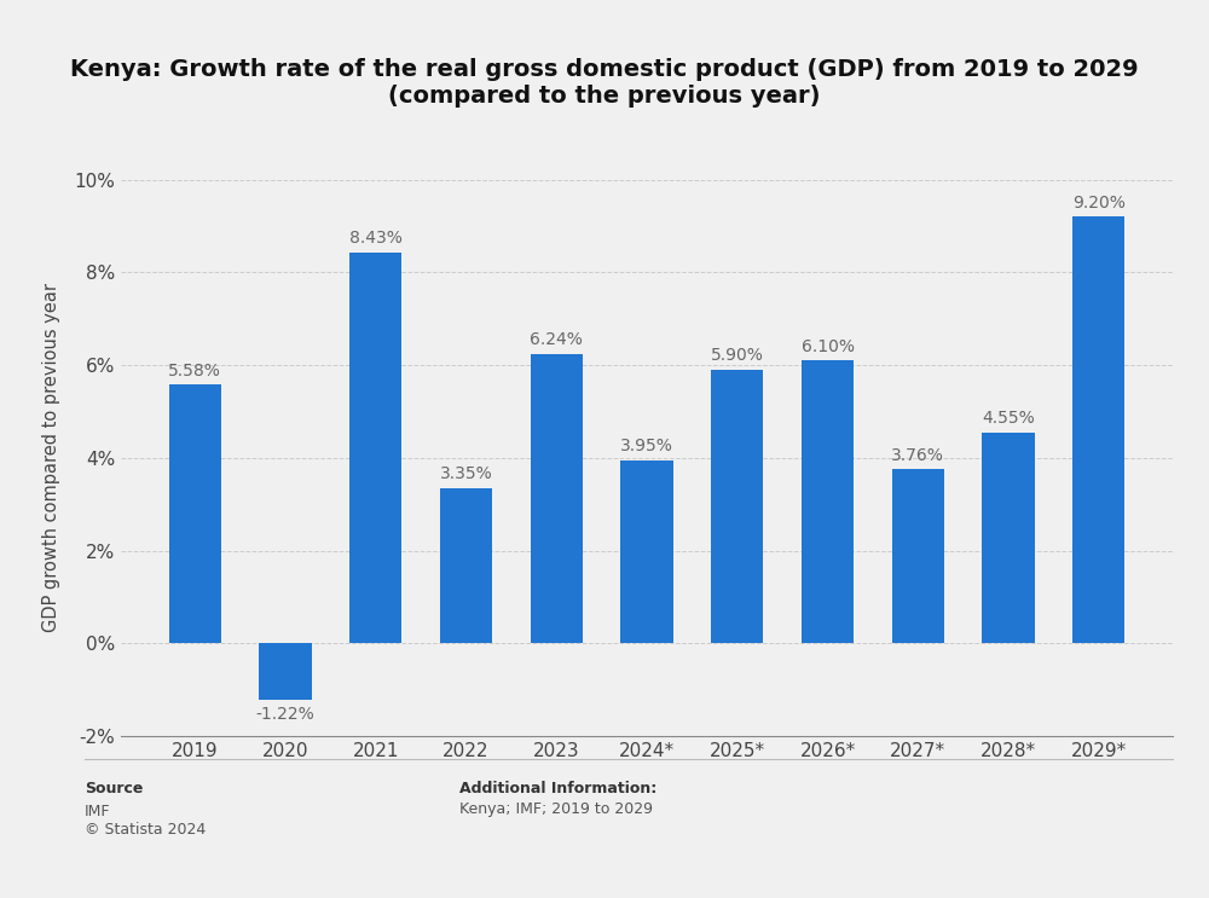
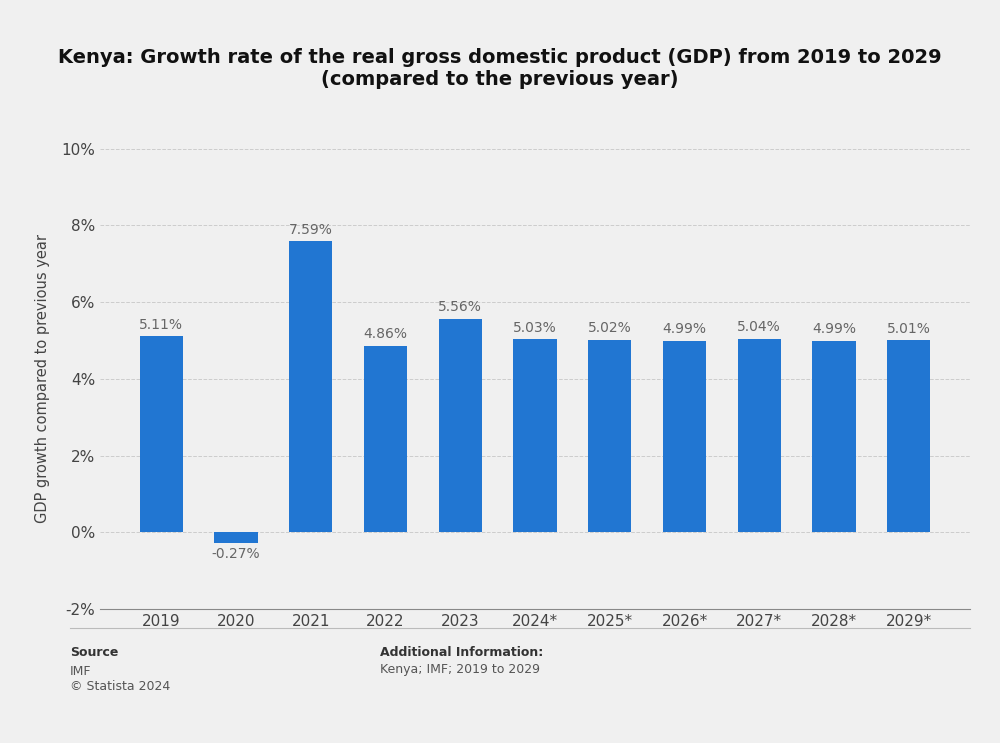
2019: 5.58% -> 5.11%
2020: -1.22% -> -0.27%
2021: 8.43% -> 7.59%
2022: 3.35% -> 4.86%
2023: 6.24% -> 5.56%
2024*: 3.95% -> 5.03%
2025*: 5.90% -> 5.02%
2026*: 6.10% -> 4.99%
2027*: 3.76% -> 5.04%
2028*: 4.55% -> 4.99%
2029*: 9.20% -> 5.01%
